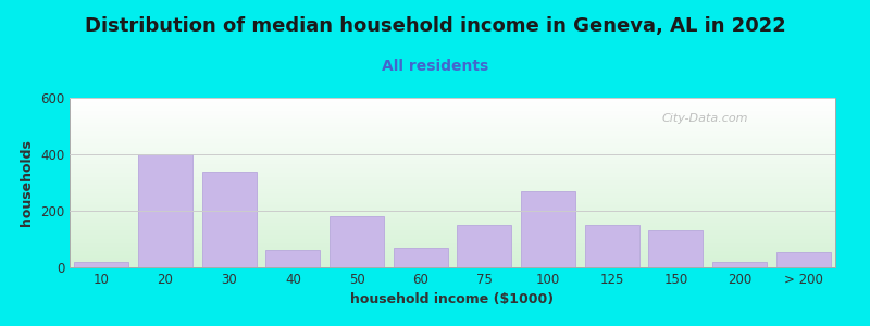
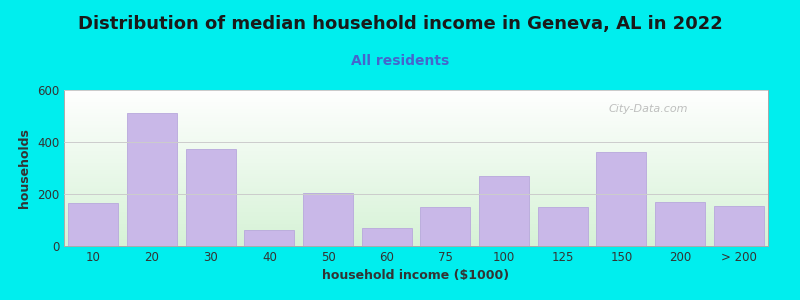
10: 20 -> 165
20: 400 -> 510
30: 340 -> 375
50: 180 -> 205
150: 130 -> 360
200: 20 -> 170
> 200: 55 -> 155
